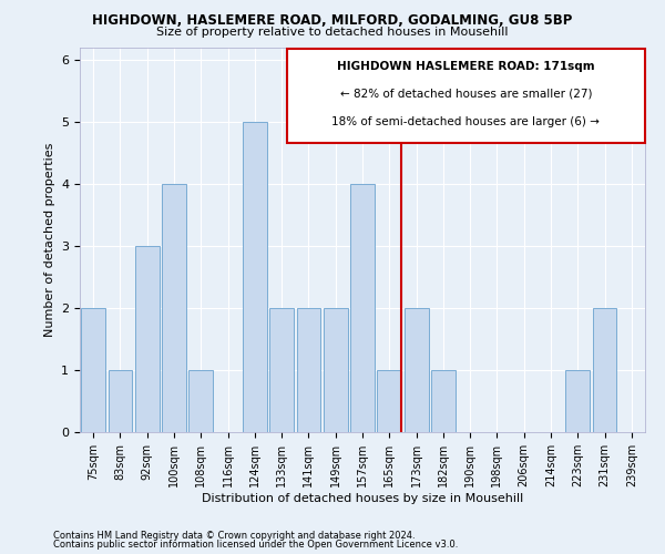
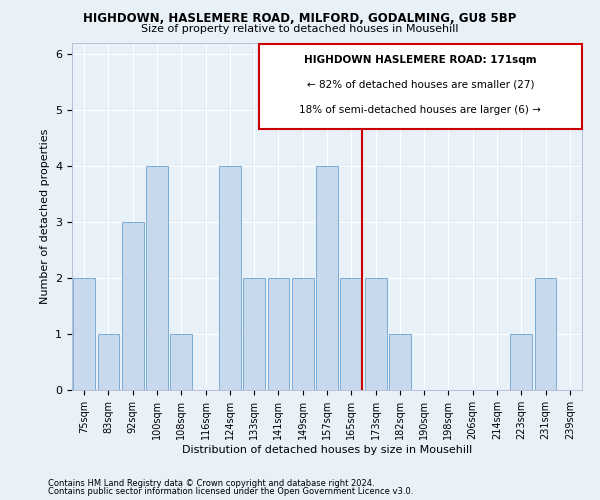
124sqm: 5 -> 4
165sqm: 1 -> 2
